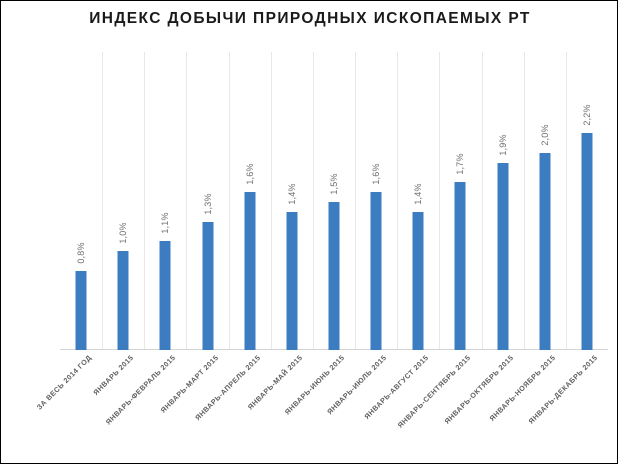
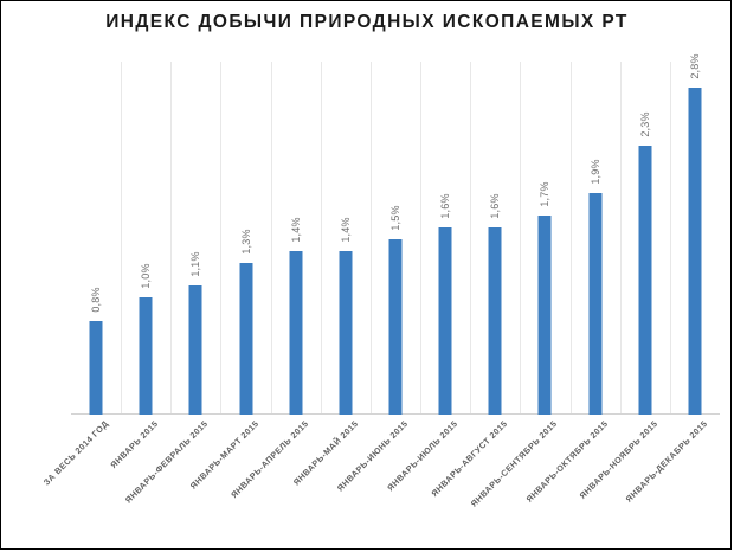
ЯНВАРЬ-АПРЕЛЬ 2015: 1,6% -> 1,4%
ЯНВАРЬ-АВГУСТ 2015: 1,4% -> 1,6%
ЯНВАРЬ-НОЯБРЬ 2015: 2,0% -> 2,3%
ЯНВАРЬ-ДЕКАБРЬ 2015: 2,2% -> 2,8%
